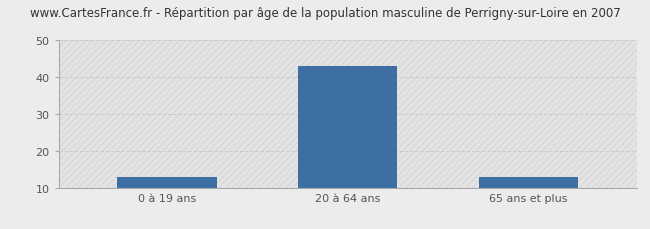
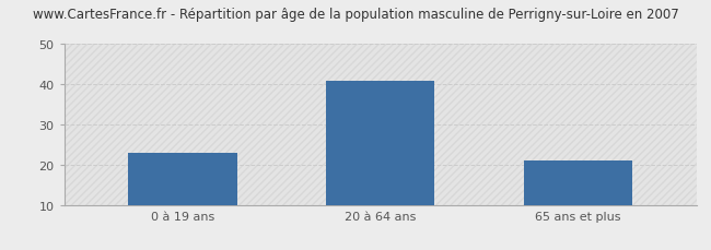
0 à 19 ans: 13 -> 23
20 à 64 ans: 43 -> 41
65 ans et plus: 13 -> 21
